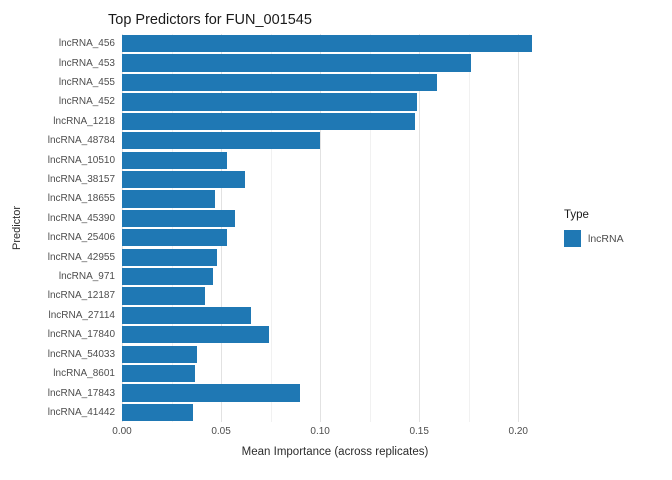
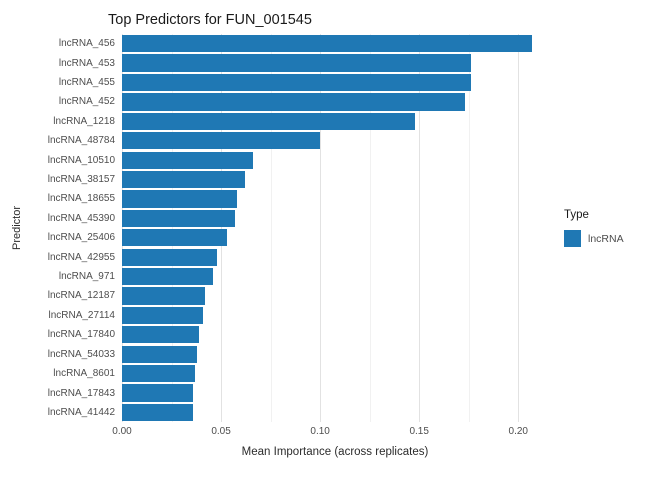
lncRNA_455: 0.159 -> 0.176
lncRNA_452: 0.149 -> 0.173
lncRNA_10510: 0.053 -> 0.066
lncRNA_18655: 0.047 -> 0.058
lncRNA_27114: 0.065 -> 0.041
lncRNA_17840: 0.074 -> 0.039
lncRNA_17843: 0.090 -> 0.036
